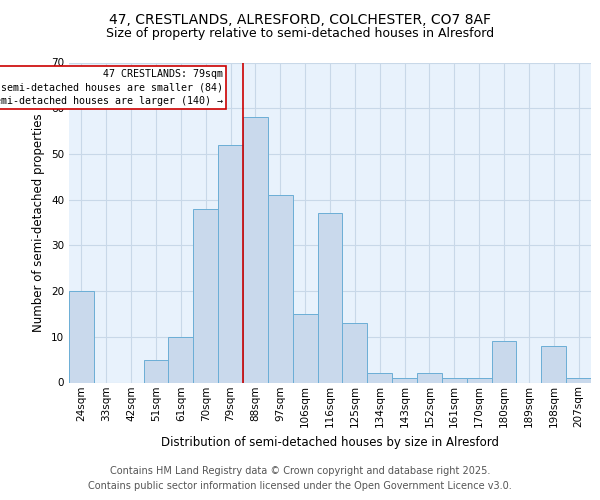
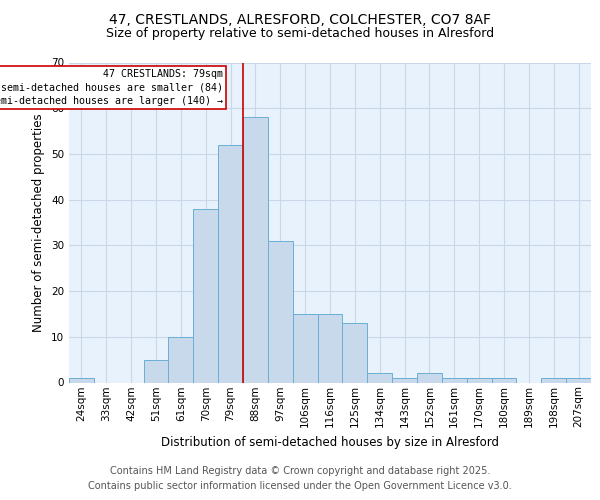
24sqm: 20 -> 1
97sqm: 41 -> 31
116sqm: 37 -> 15
180sqm: 9 -> 1
198sqm: 8 -> 1
